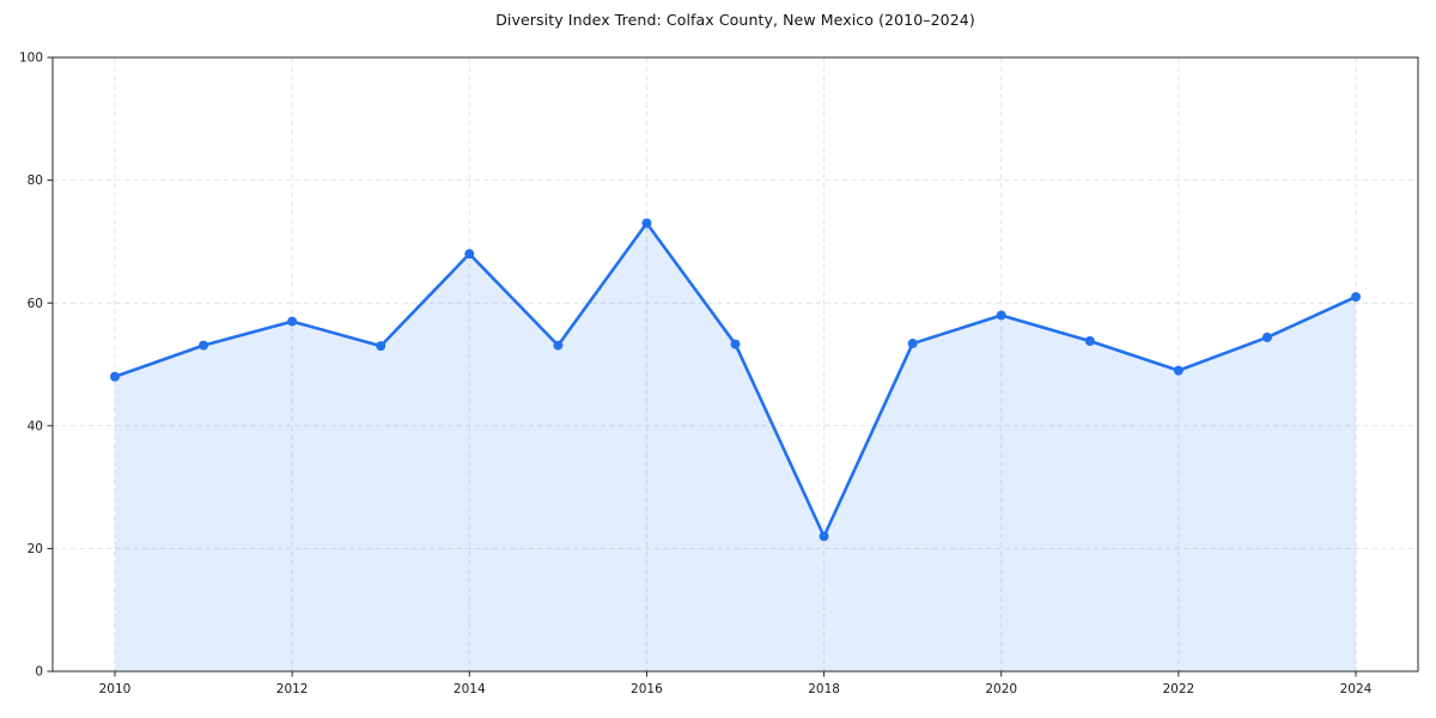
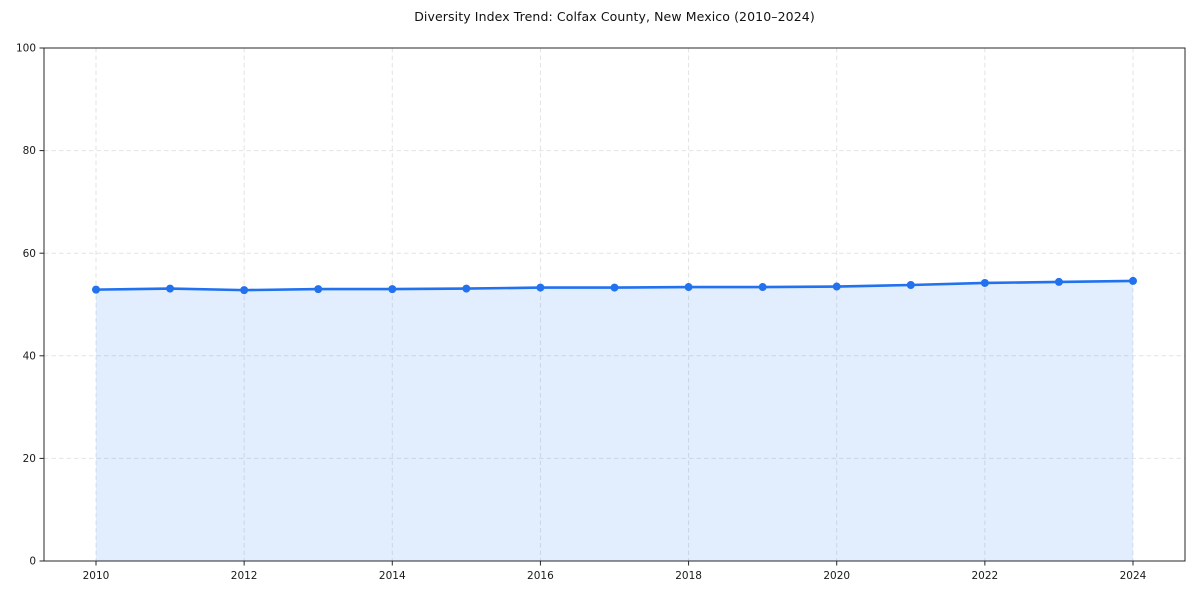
2010: 48 -> 53
2012: 57 -> 53
2014: 68 -> 53
2016: 73 -> 53
2018: 22 -> 53
2020: 58 -> 54
2022: 49 -> 54
2024: 61 -> 55
